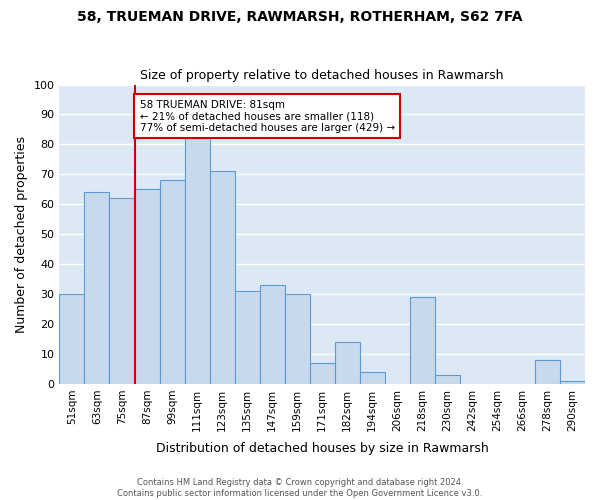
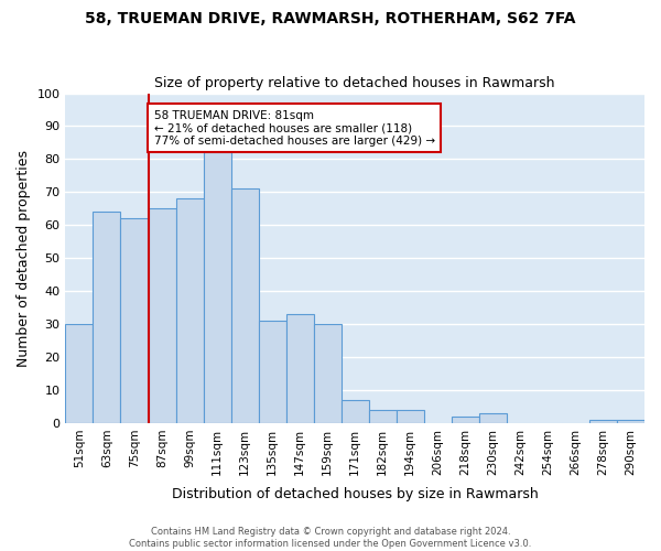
182sqm: 14 -> 4
218sqm: 29 -> 2
278sqm: 8 -> 1
